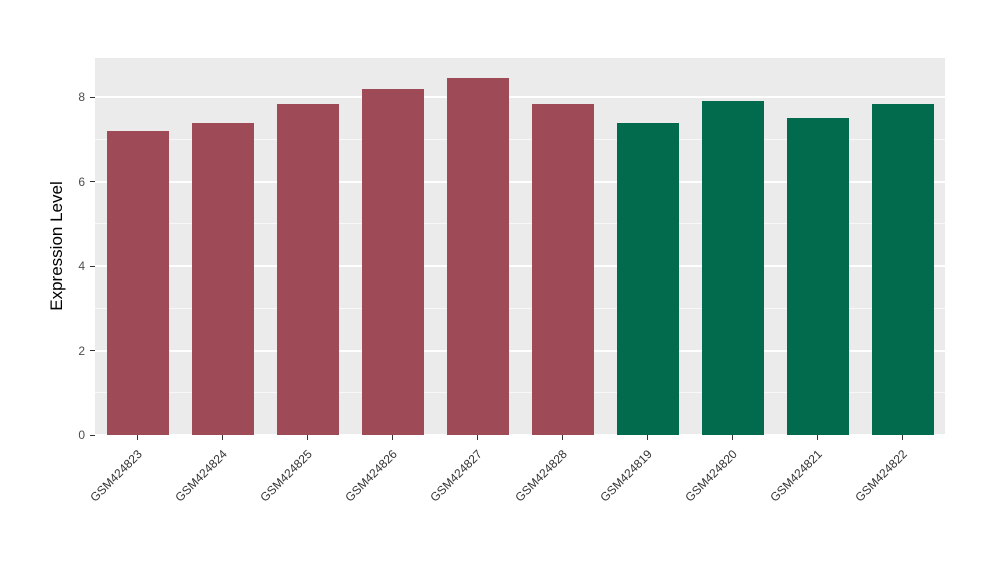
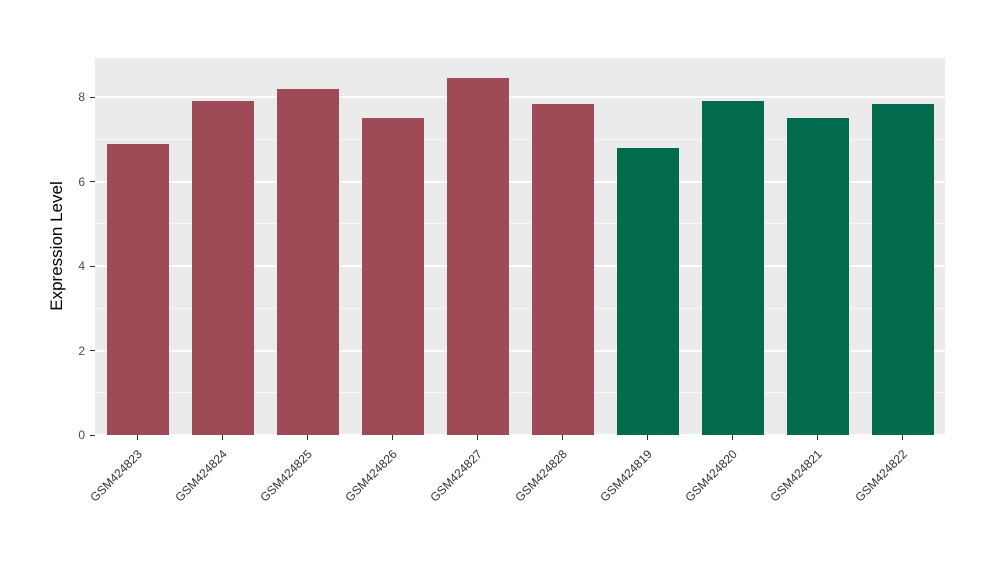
GSM424823: 7.2 -> 6.9
GSM424824: 7.4 -> 7.9
GSM424825: 7.8 -> 8.2
GSM424826: 8.2 -> 7.5
GSM424819: 7.4 -> 6.8
